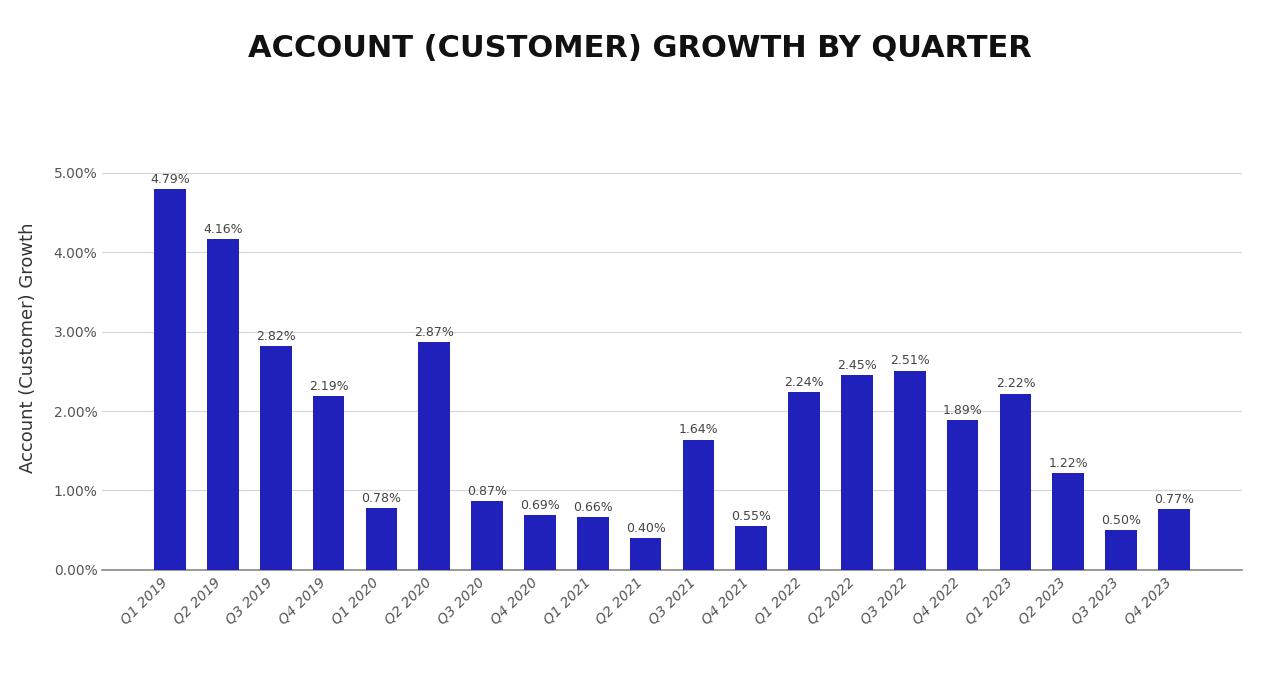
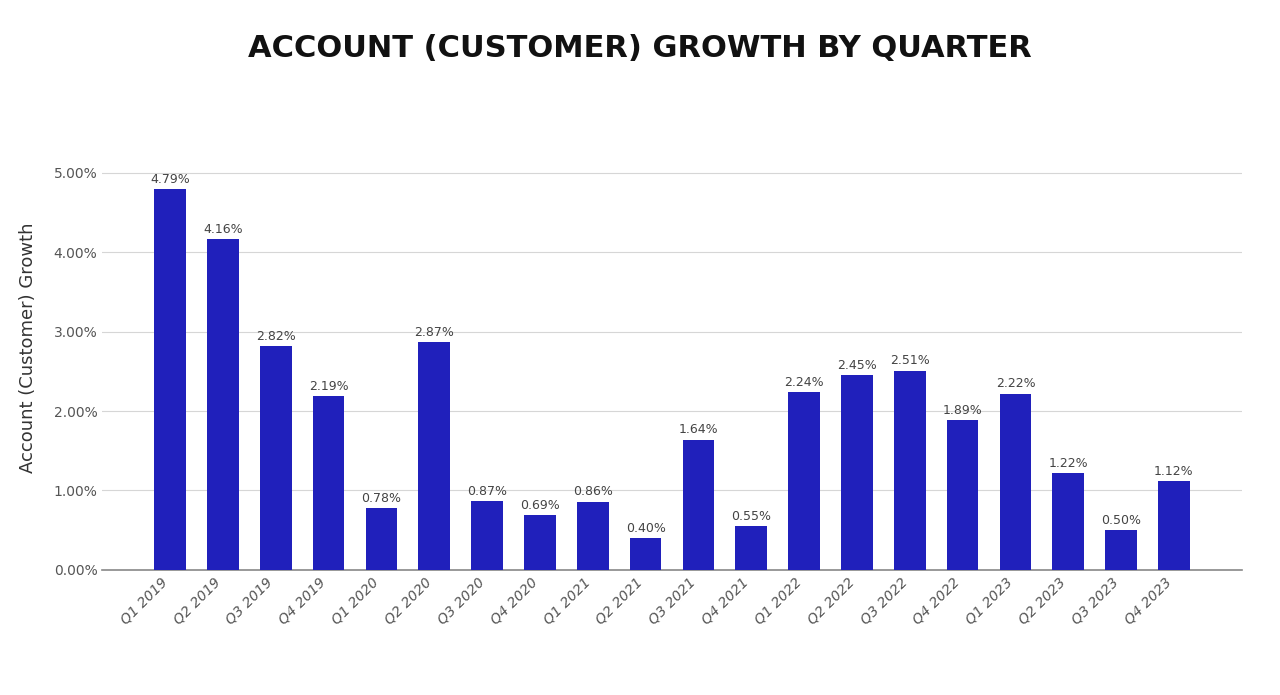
Q1 2021: 0.66% -> 0.86%
Q4 2023: 0.77% -> 1.12%
